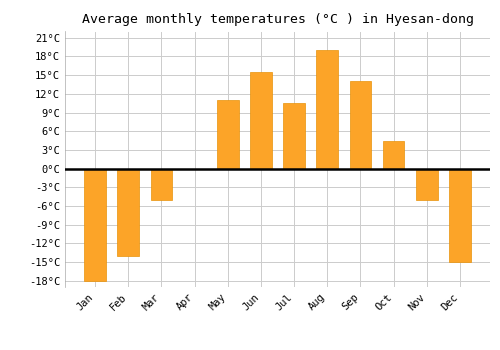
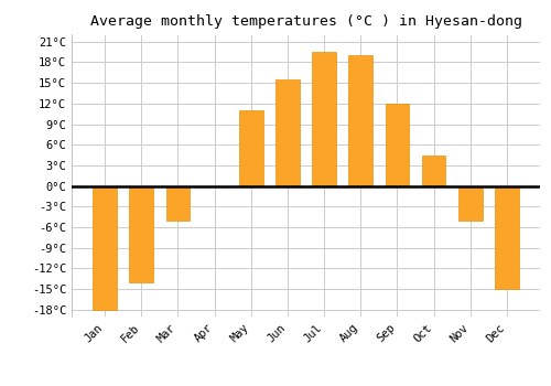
Jul: 10.6°C -> 19.5°C
Sep: 14.0°C -> 12.0°C
